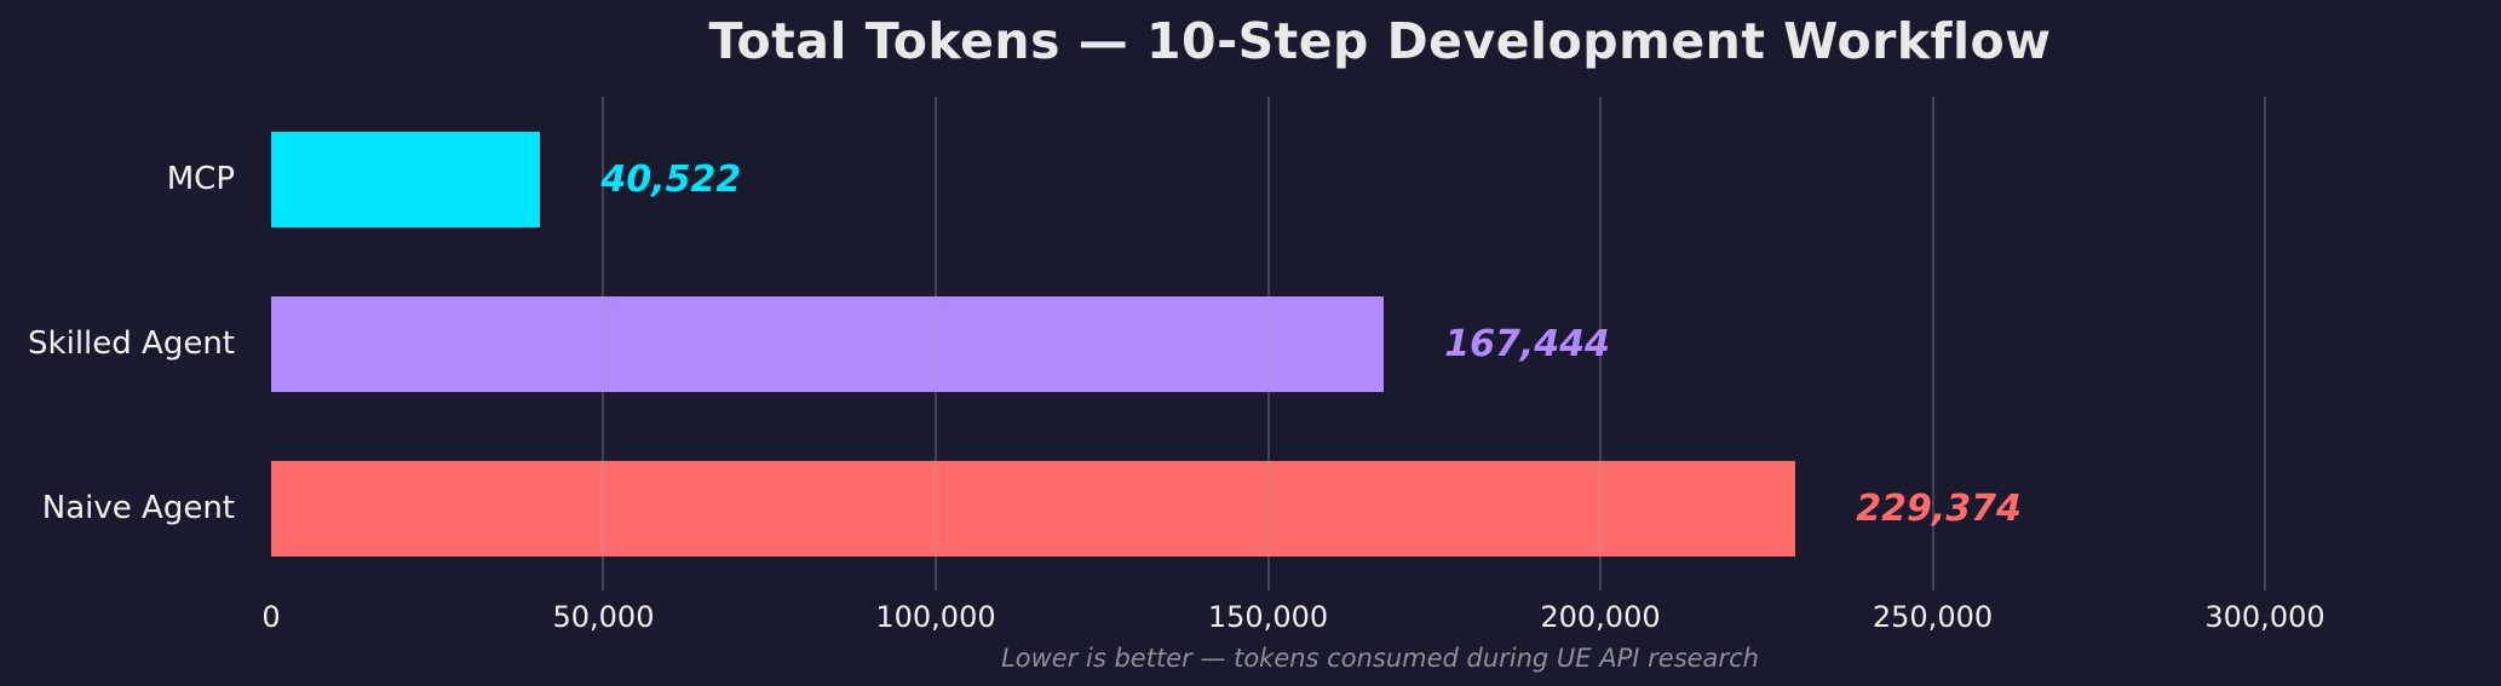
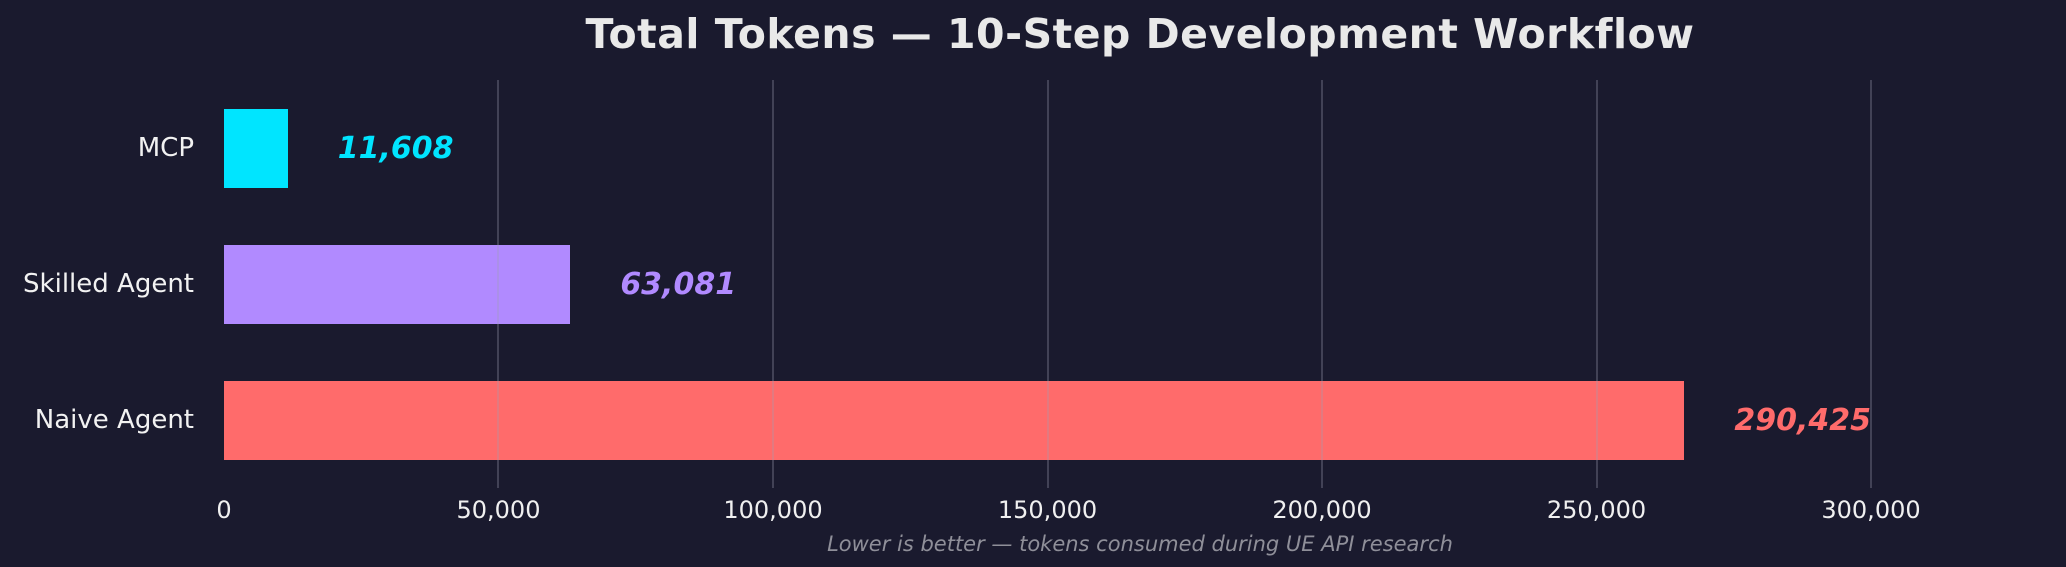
MCP: 40,522 -> 11,608
Skilled Agent: 167,444 -> 63,081
Naive Agent: 229,374 -> 290,425
